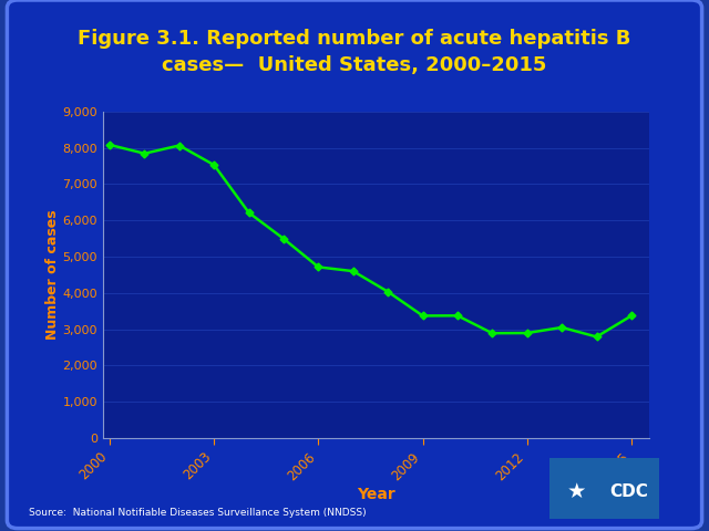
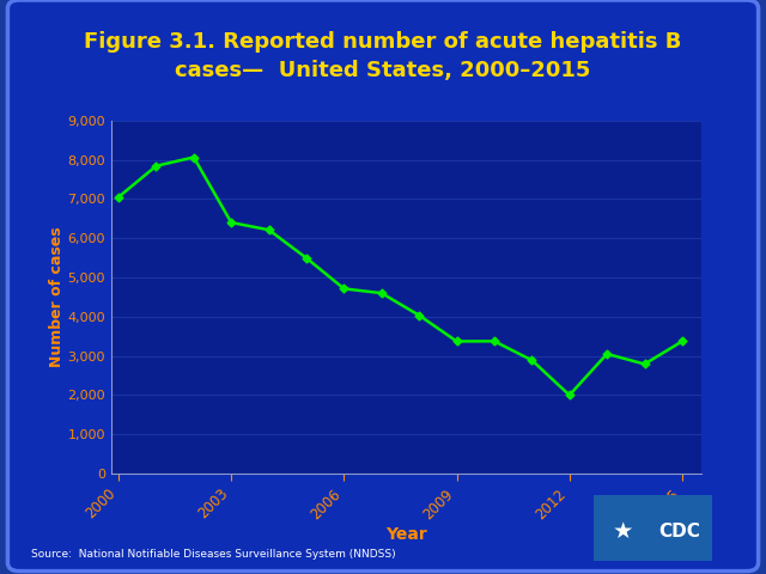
2000: 8,080 -> 7,050
2003: 7,530 -> 6,400
2012: 2,900 -> 2,000
